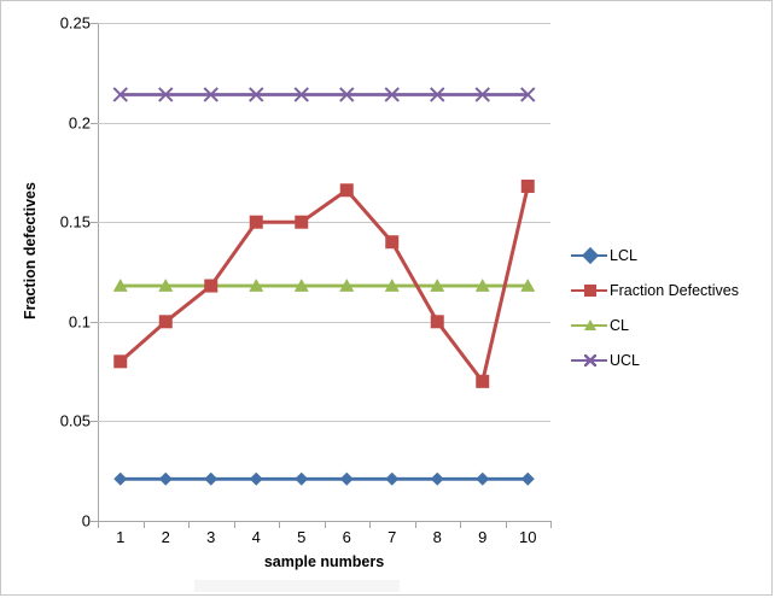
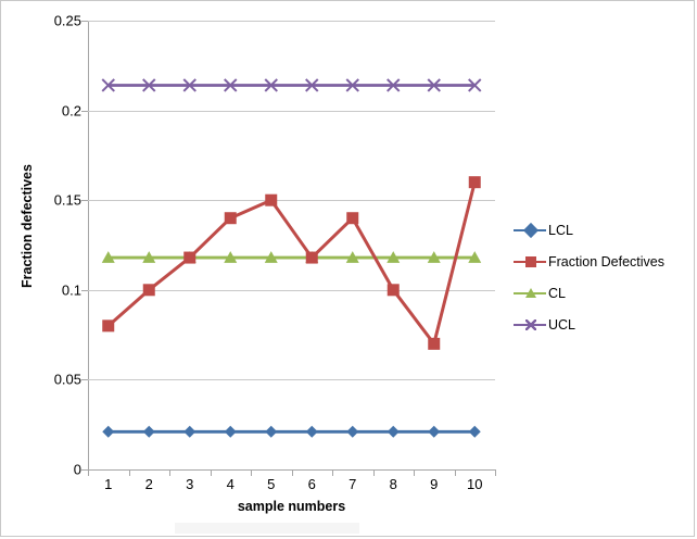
Fraction Defectives/4: 0.150 -> 0.140
Fraction Defectives/6: 0.166 -> 0.118
Fraction Defectives/10: 0.168 -> 0.160
